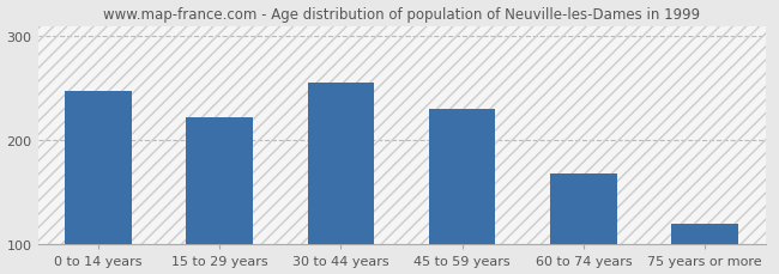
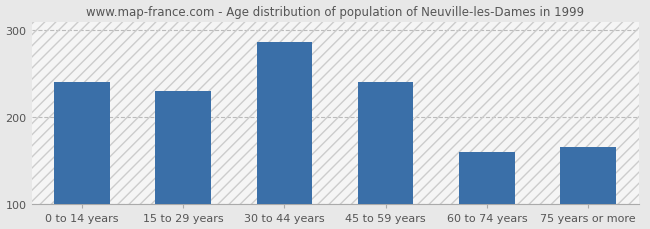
0 to 14 years: 248 -> 240
15 to 29 years: 222 -> 230
30 to 44 years: 256 -> 286
45 to 59 years: 230 -> 240
60 to 74 years: 168 -> 160
75 years or more: 120 -> 166
